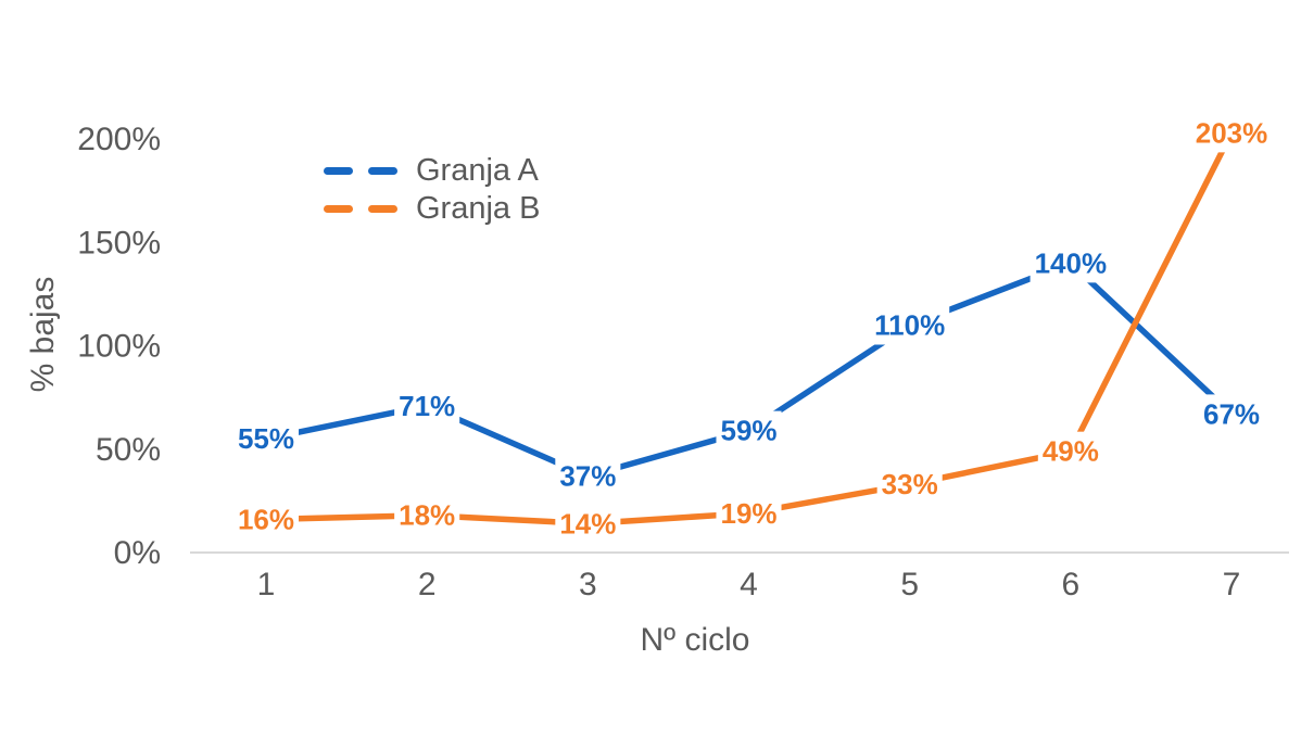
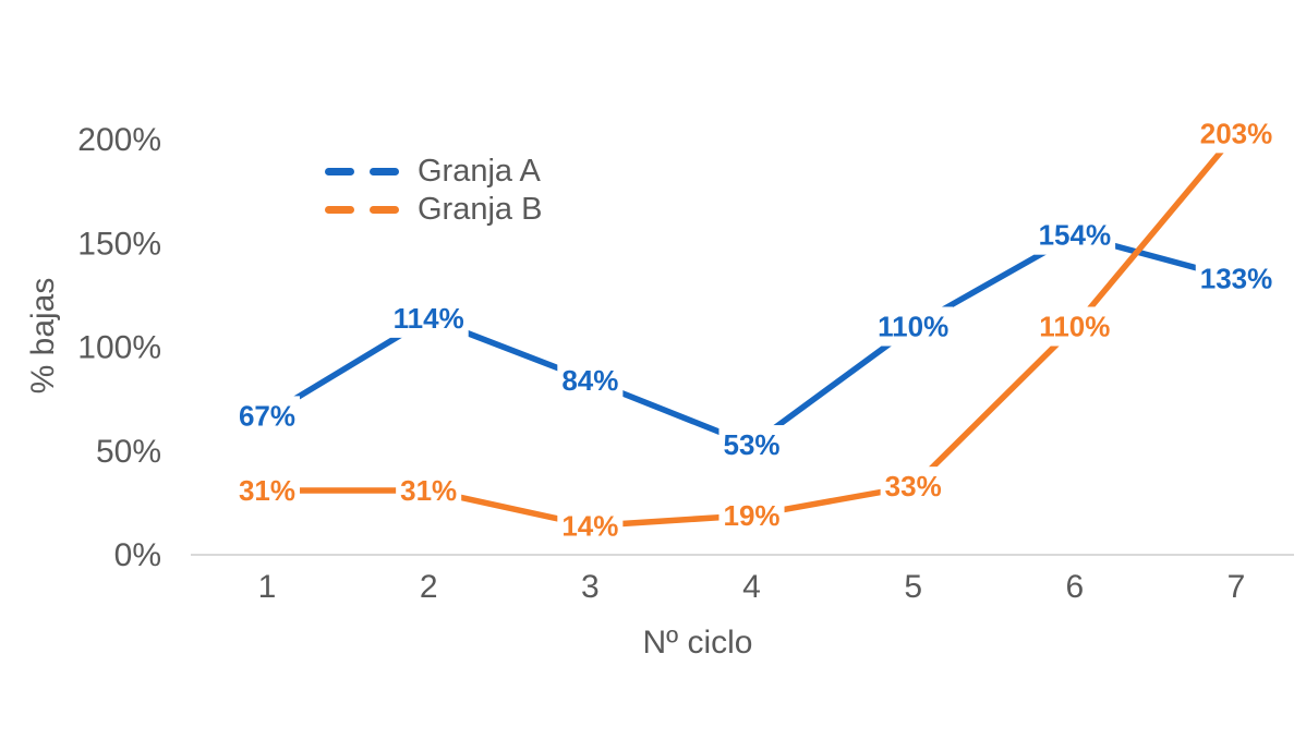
Granja A/1: 55% -> 67%
Granja B/1: 16% -> 31%
Granja A/2: 71% -> 114%
Granja B/2: 18% -> 31%
Granja A/3: 37% -> 84%
Granja A/4: 59% -> 53%
Granja A/6: 140% -> 154%
Granja B/6: 49% -> 110%
Granja A/7: 67% -> 133%
